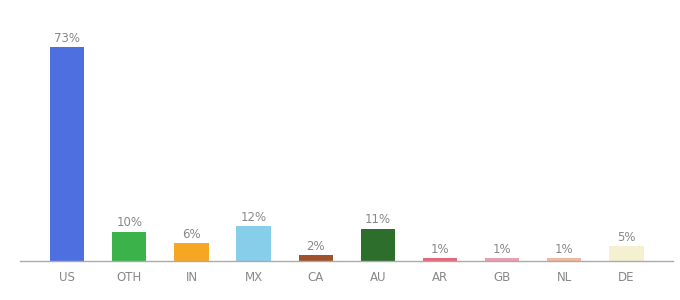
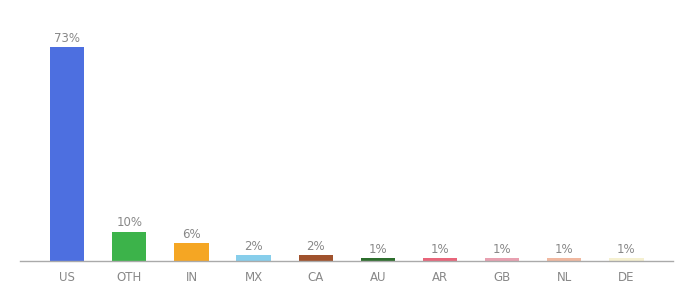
MX: 12% -> 2%
AU: 11% -> 1%
DE: 5% -> 1%
